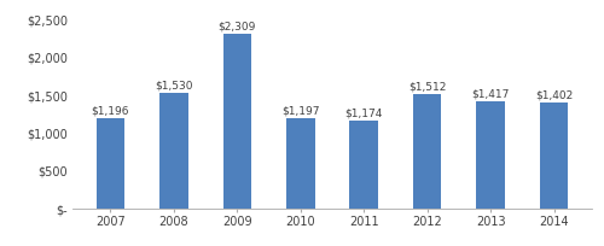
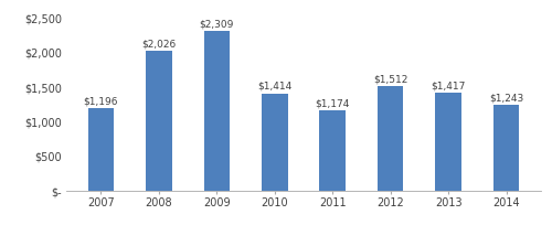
2008: $1,530 -> $2,026
2010: $1,197 -> $1,414
2014: $1,402 -> $1,243
